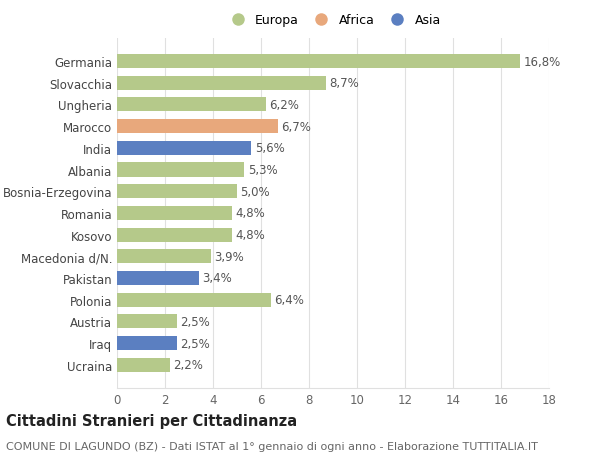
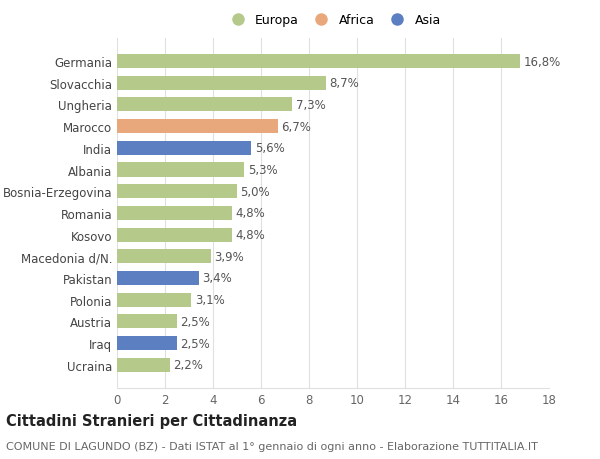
Ungheria: 6,2% -> 7,3%
Polonia: 6,4% -> 3,1%
